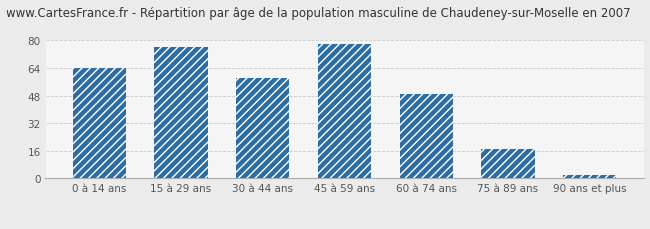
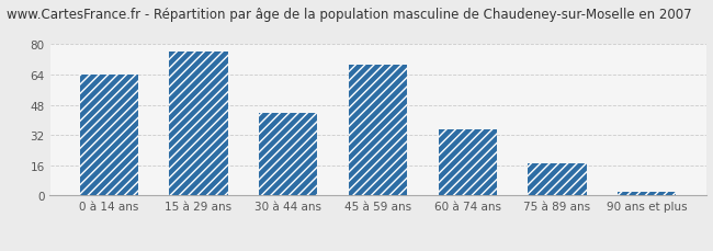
30 à 44 ans: 58 -> 44
45 à 59 ans: 78 -> 69
60 à 74 ans: 49 -> 35
